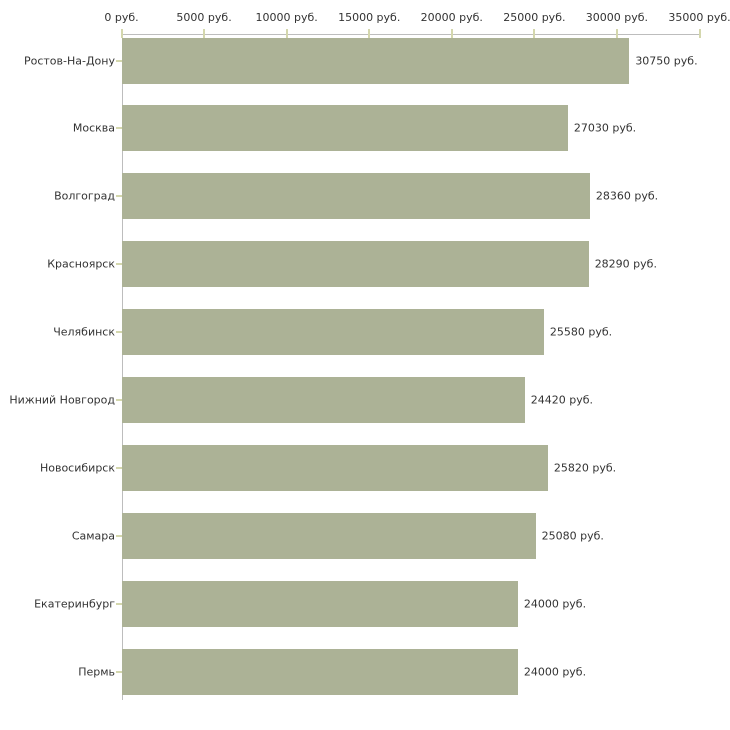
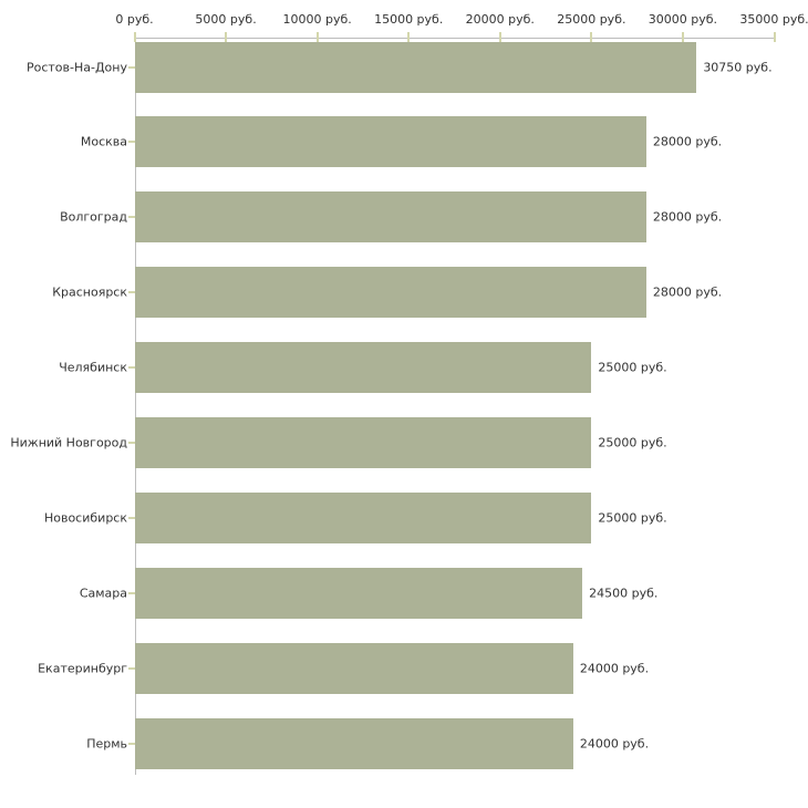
Москва: 27030 -> 28000
Волгоград: 28360 -> 28000
Красноярск: 28290 -> 28000
Челябинск: 25580 -> 25000
Нижний Новгород: 24420 -> 25000
Новосибирск: 25820 -> 25000
Самара: 25080 -> 24500
